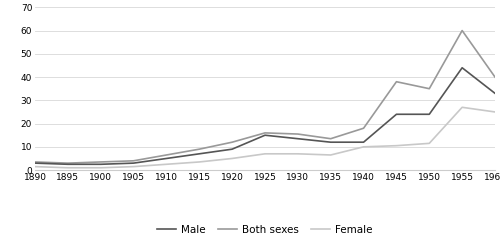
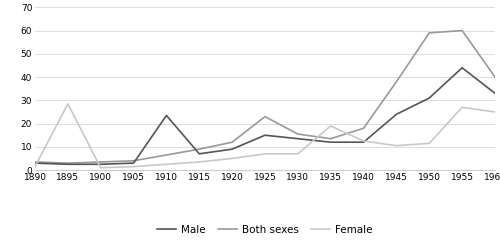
Female/1895: 1.0 -> 28.5
Male/1910: 5.0 -> 23.5
Both sexes/1925: 16.0 -> 23.0
Female/1935: 6.5 -> 19.0
Female/1940: 10.0 -> 12.5
Male/1950: 24.0 -> 31.0
Both sexes/1950: 35.0 -> 59.0
